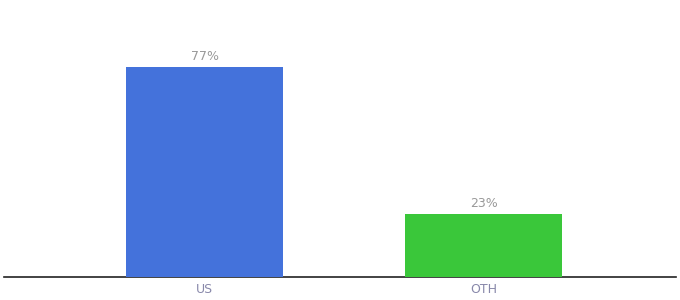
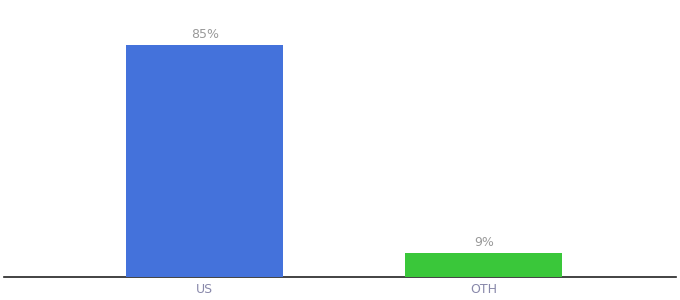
US: 77% -> 85%
OTH: 23% -> 9%
